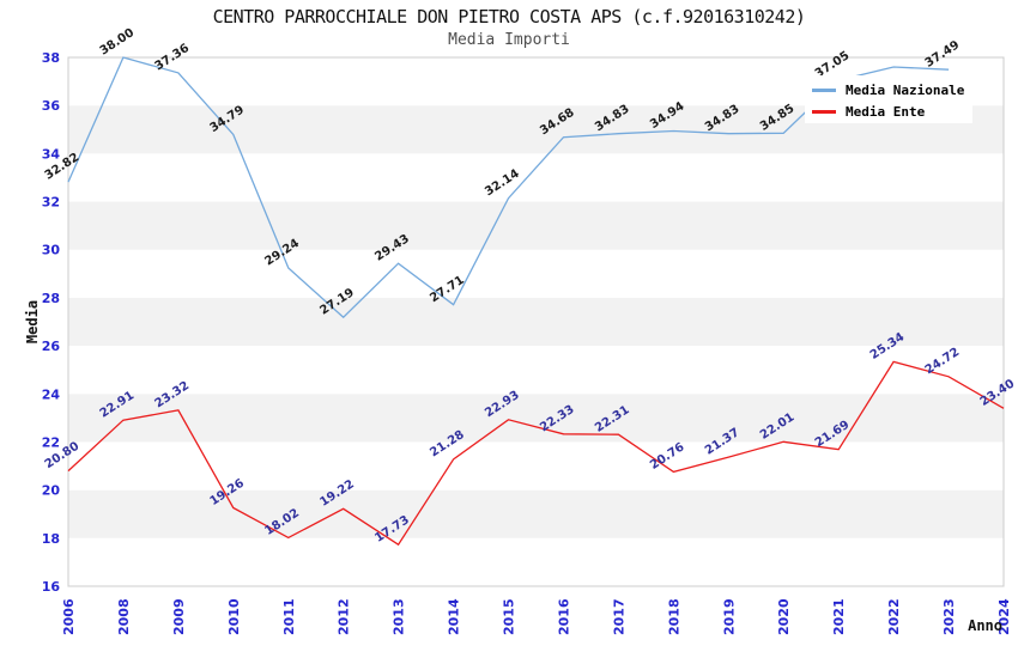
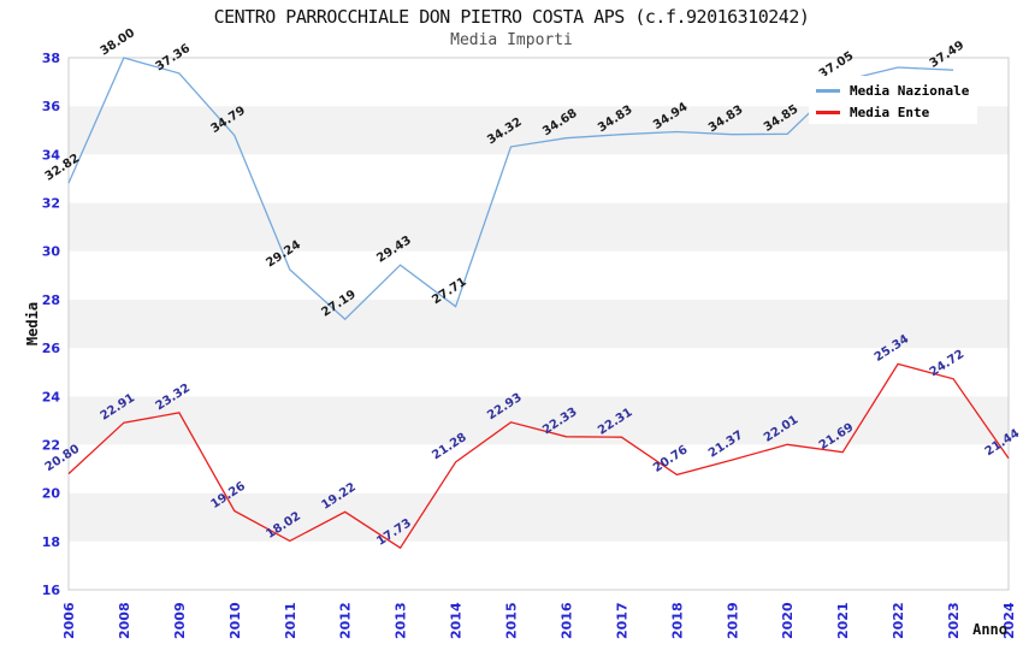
Media Nazionale/2015: 32.14 -> 34.32
Media Ente/2024: 23.40 -> 21.44
